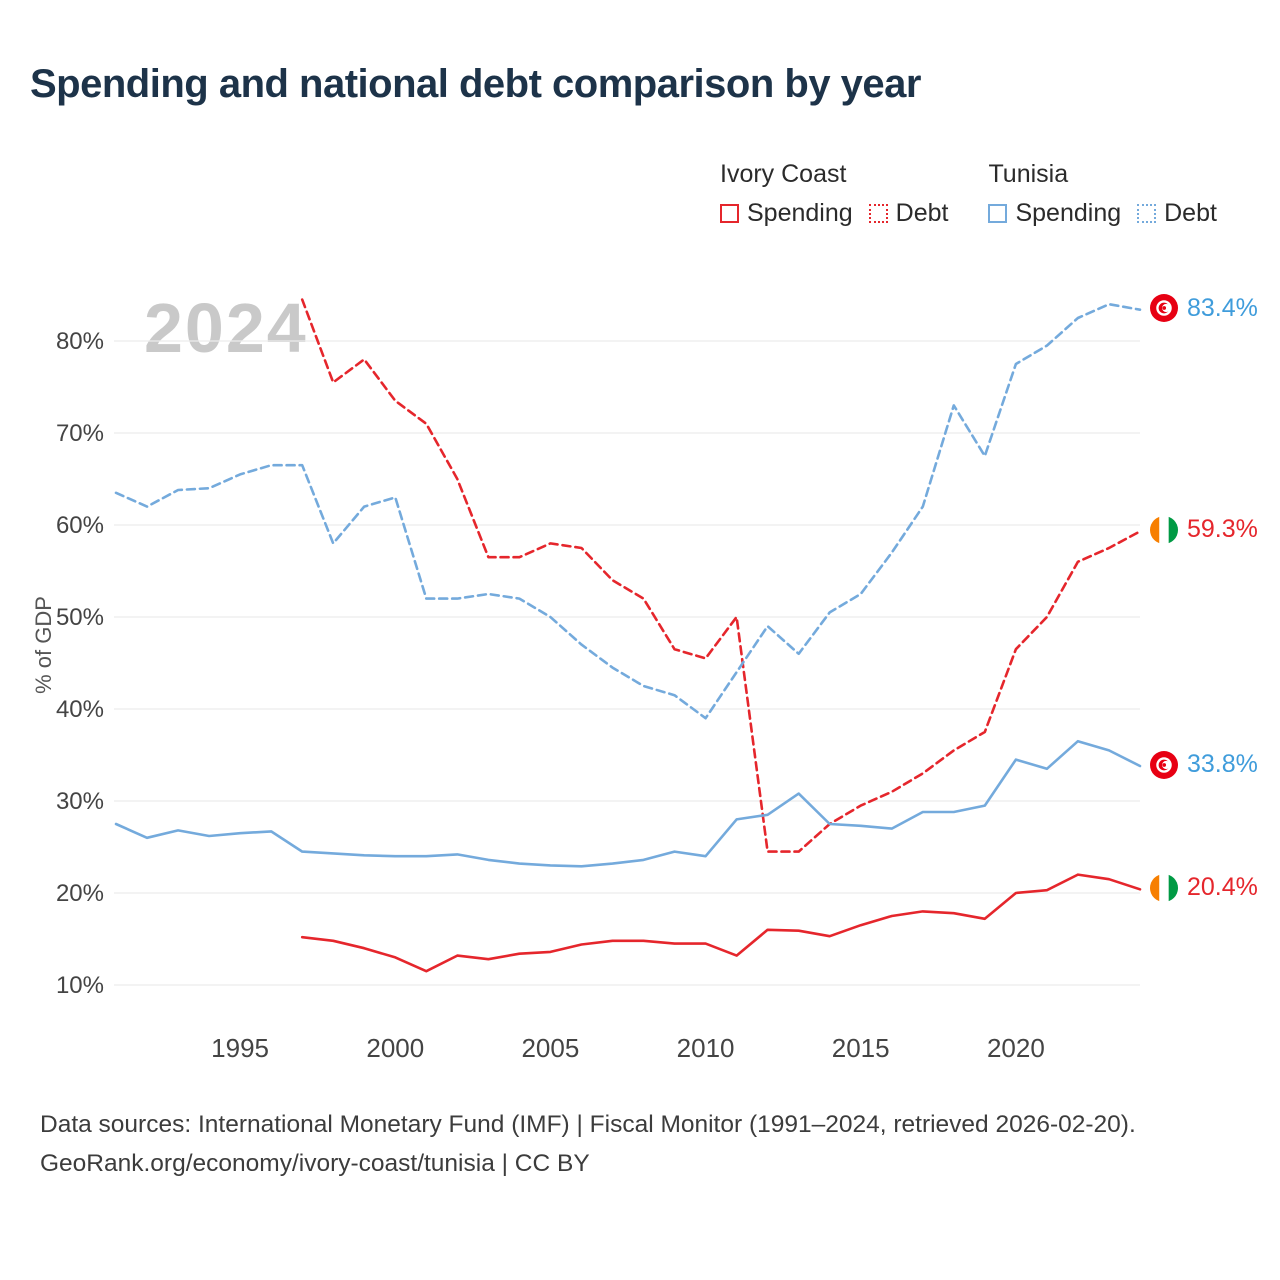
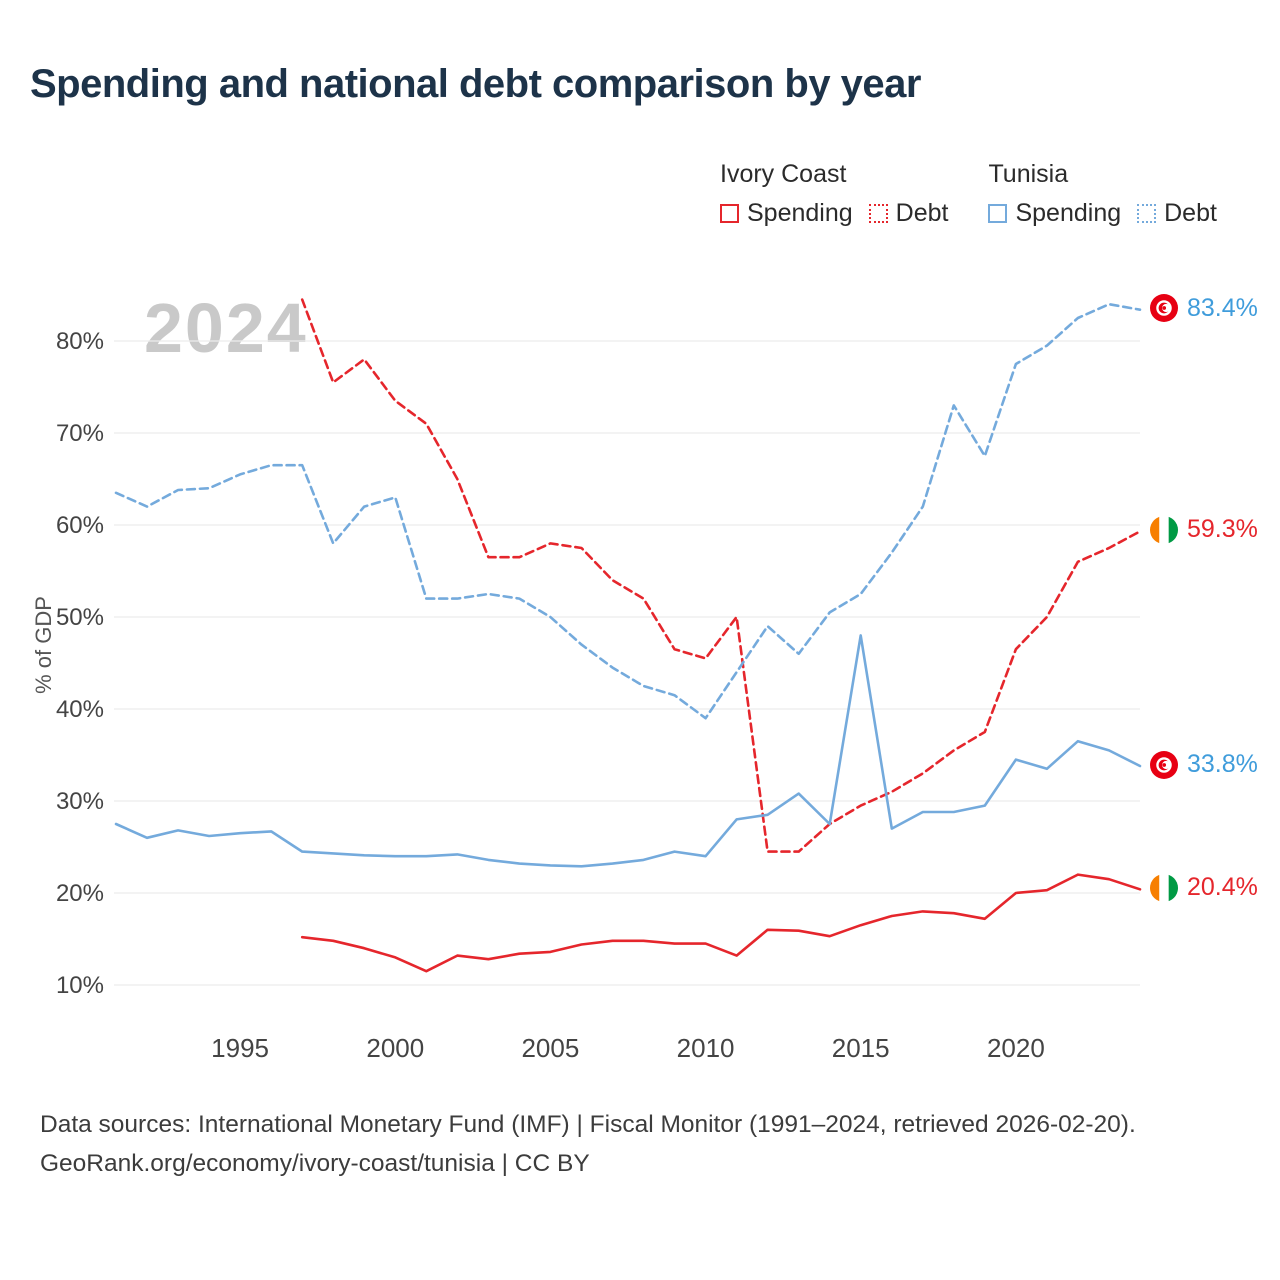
Tunisia Spending/2015: 27% -> 48%
